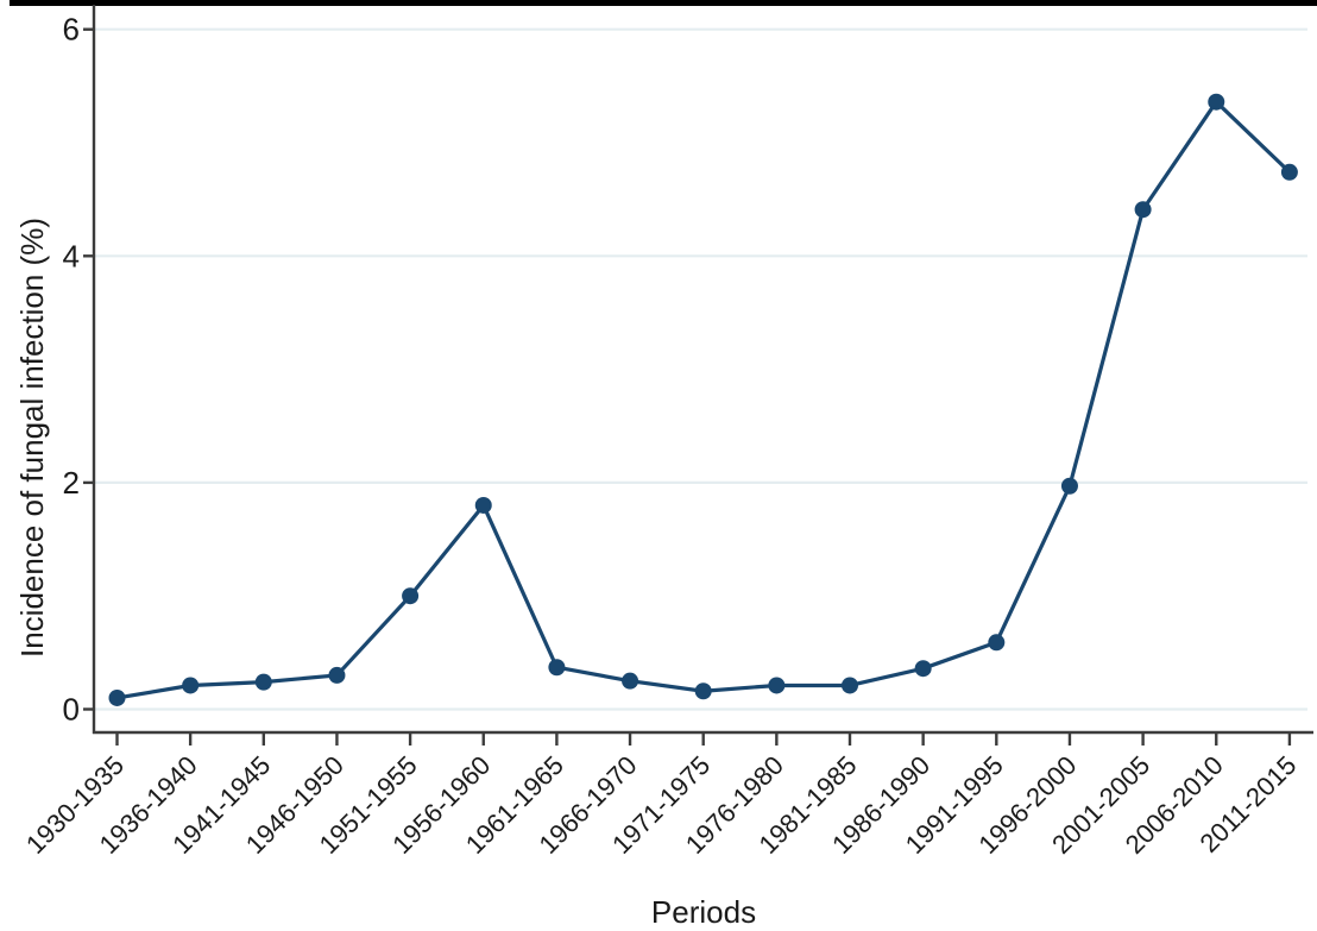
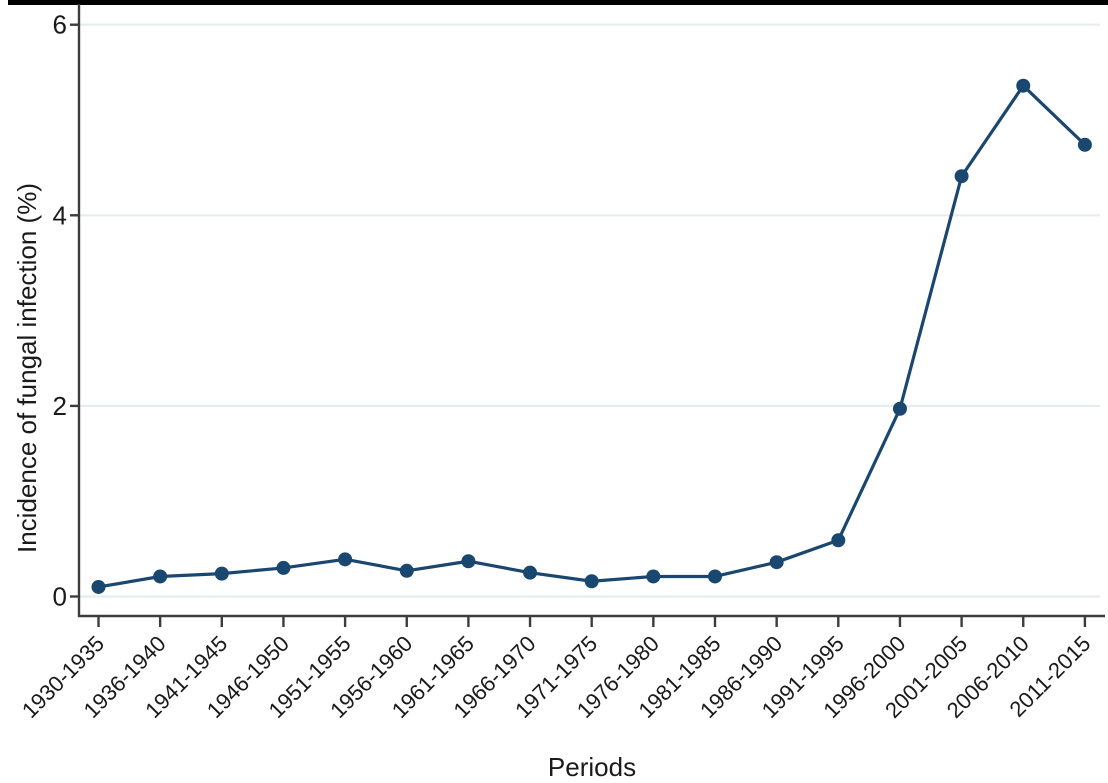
1951-1955: 1.0 -> 0.4
1956-1960: 1.8 -> 0.3
